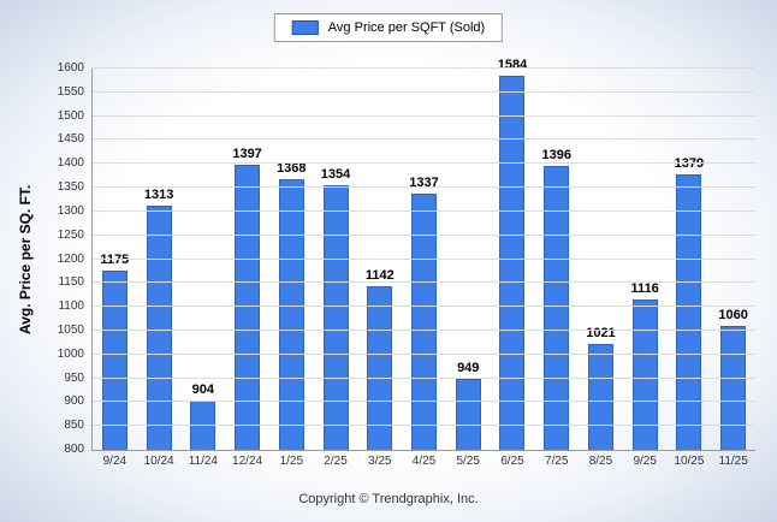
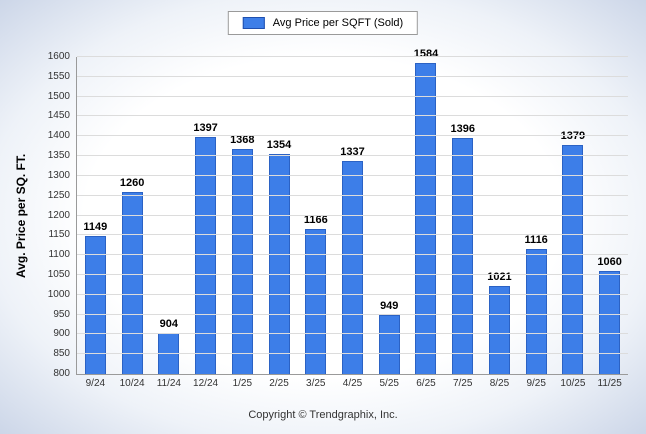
9/24: 1175 -> 1149
10/24: 1313 -> 1260
3/25: 1142 -> 1166
